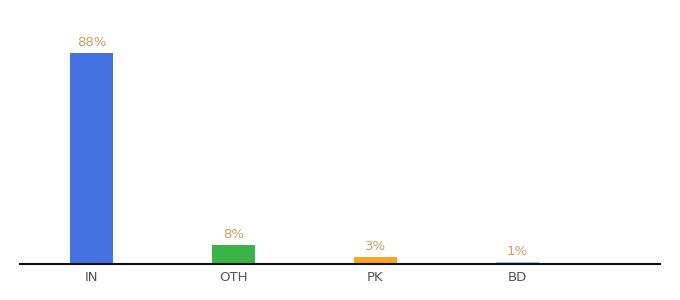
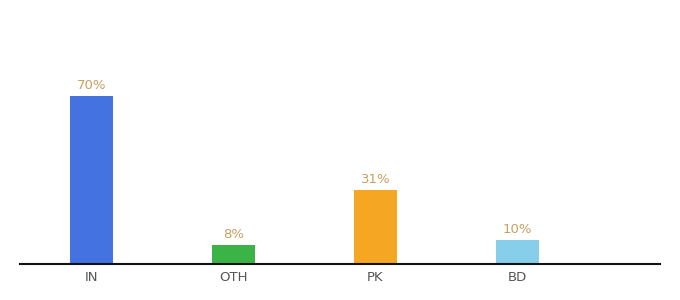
IN: 88% -> 70%
PK: 3% -> 31%
BD: 1% -> 10%
